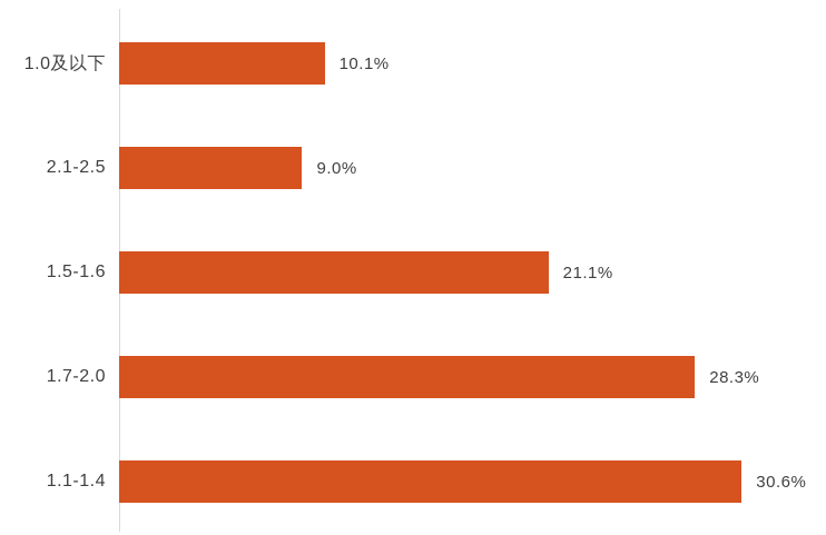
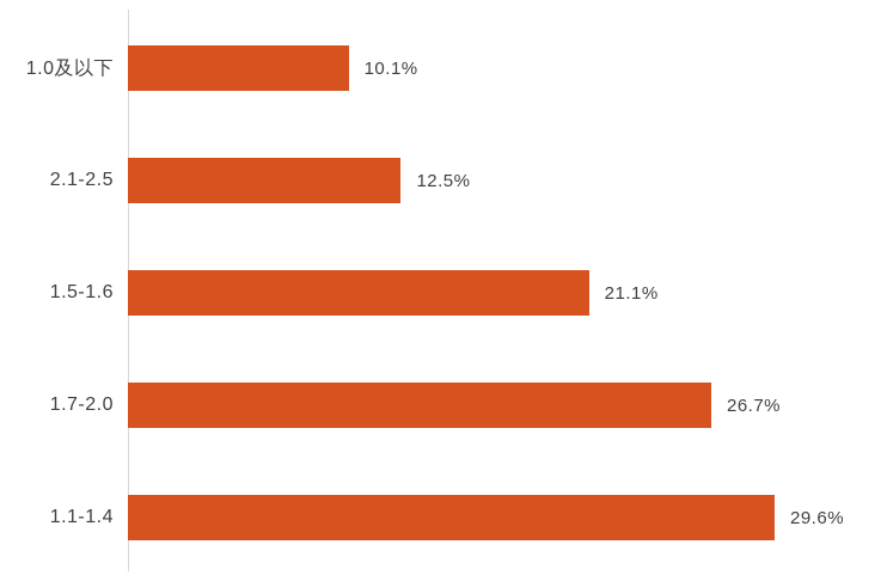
2.1-2.5: 9.0% -> 12.5%
1.7-2.0: 28.3% -> 26.7%
1.1-1.4: 30.6% -> 29.6%
